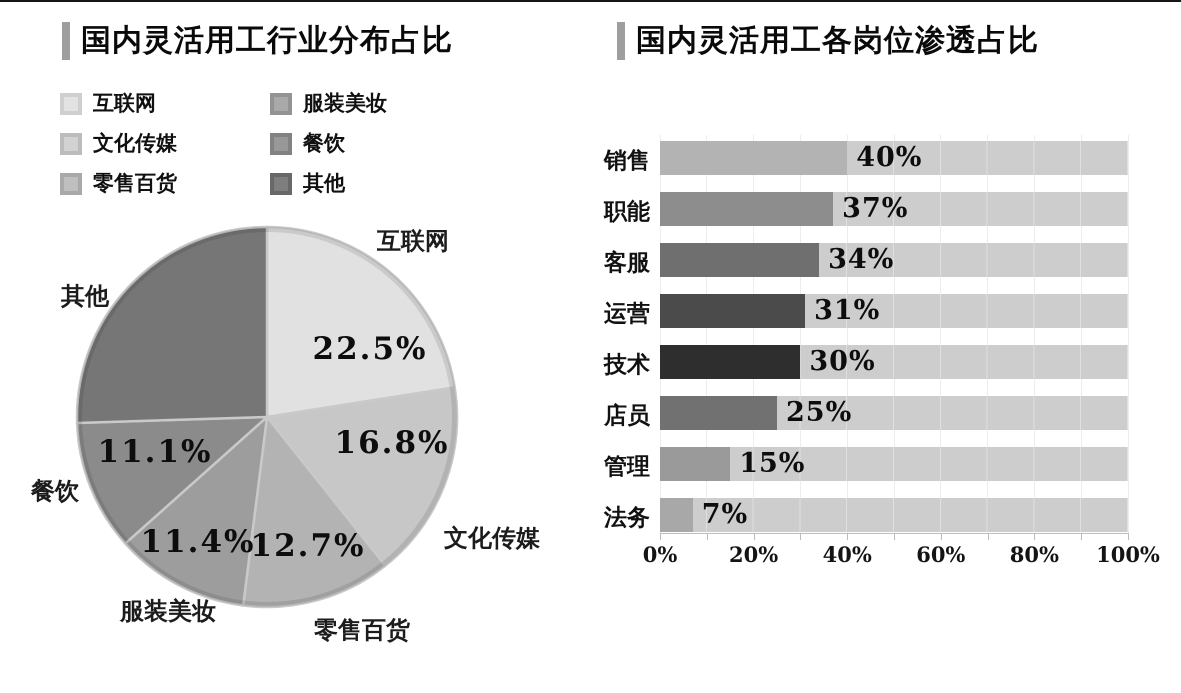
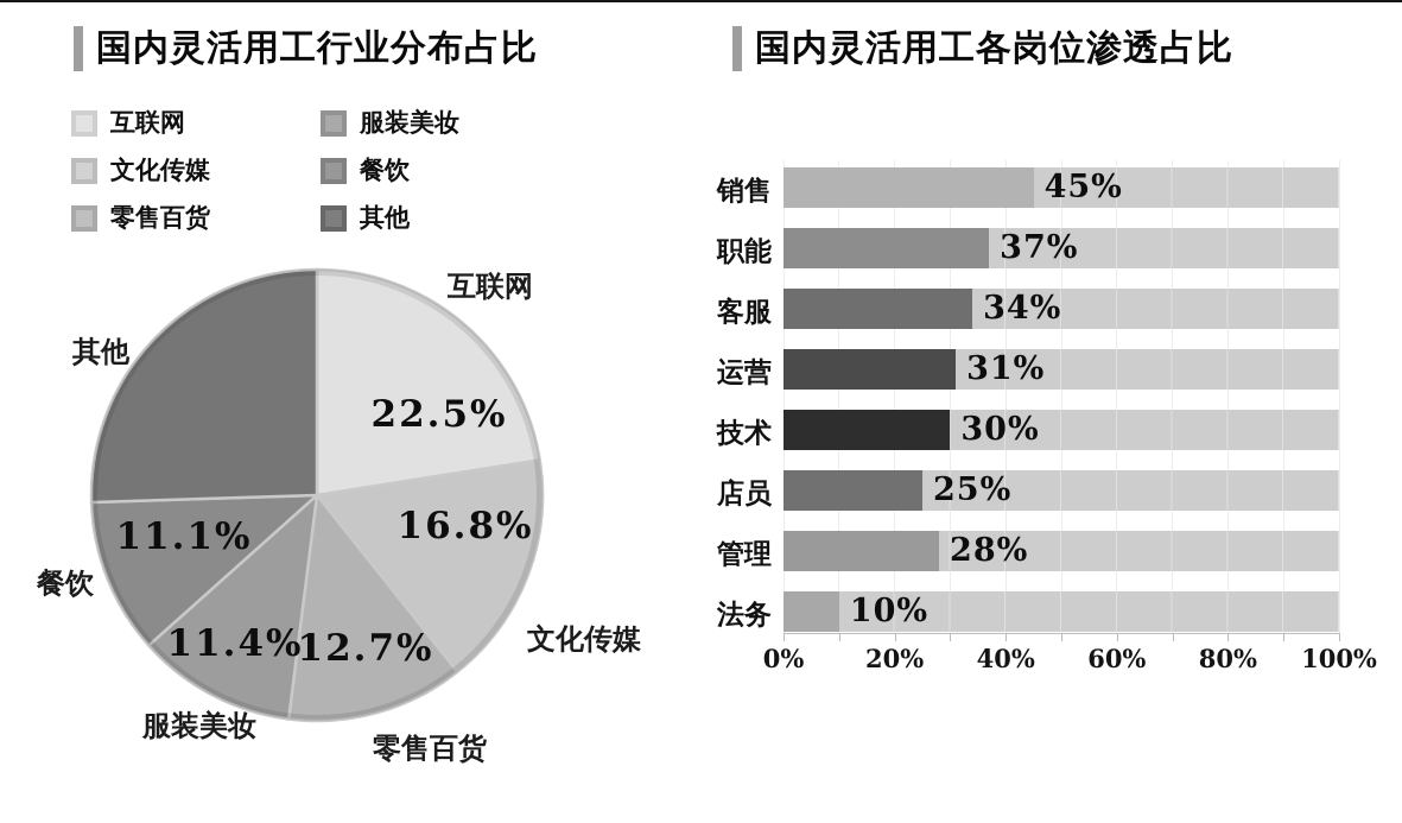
国内灵活用工各岗位渗透占比/销售: 40% -> 45%
国内灵活用工各岗位渗透占比/管理: 15% -> 28%
国内灵活用工各岗位渗透占比/法务: 7% -> 10%
